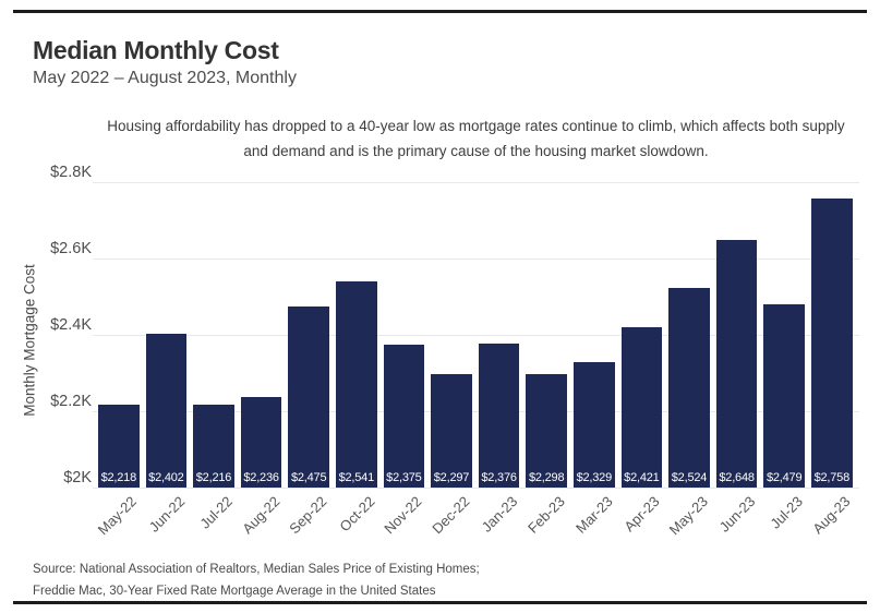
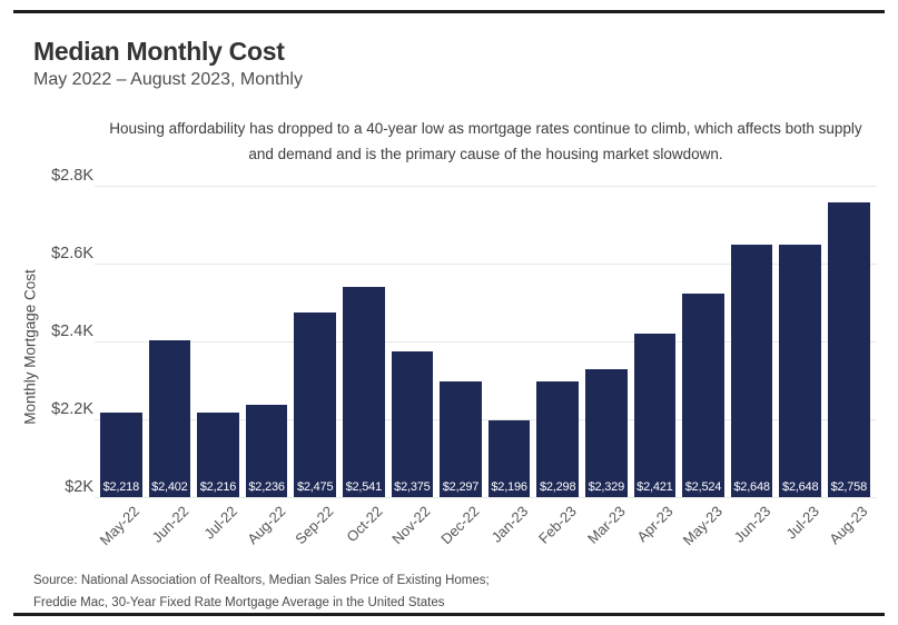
Jan-23: $2,376 -> $2,196
Jul-23: $2,479 -> $2,648
